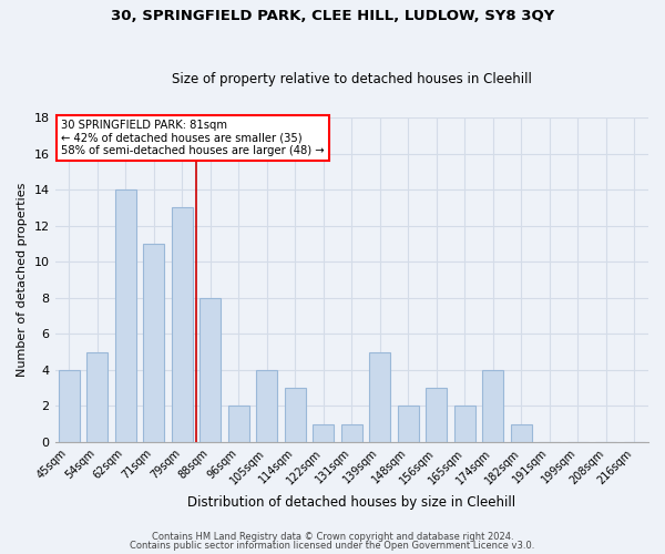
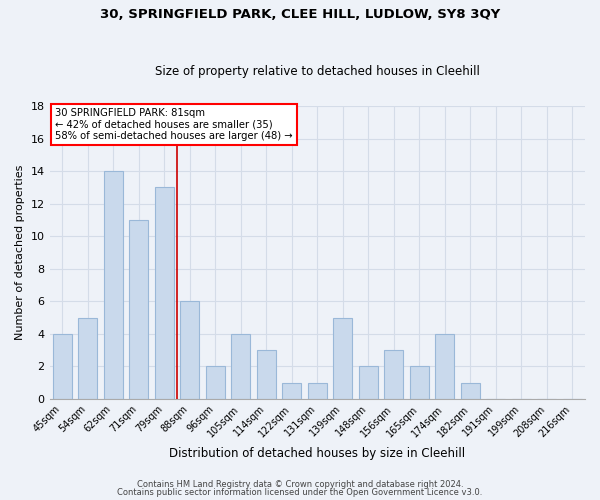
88sqm: 8 -> 6
